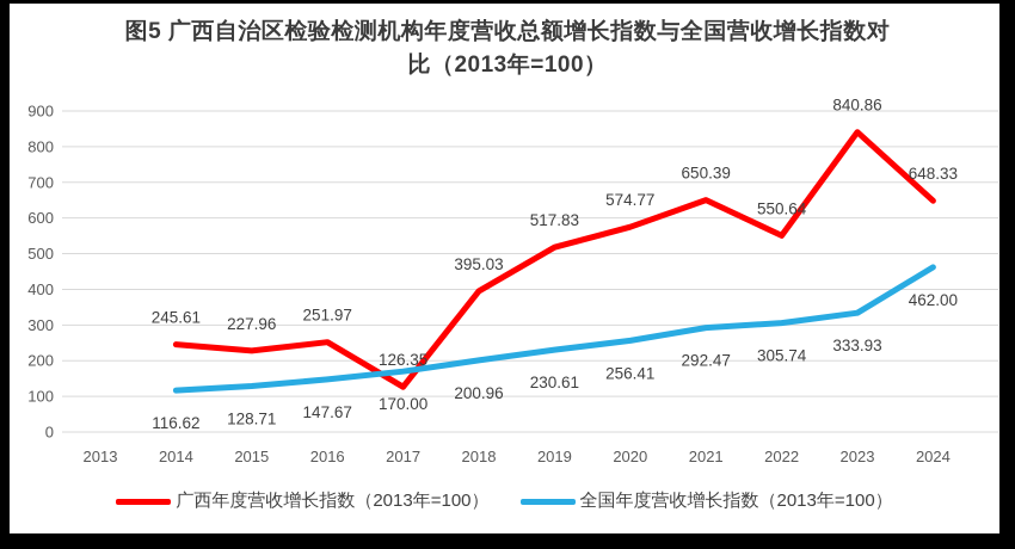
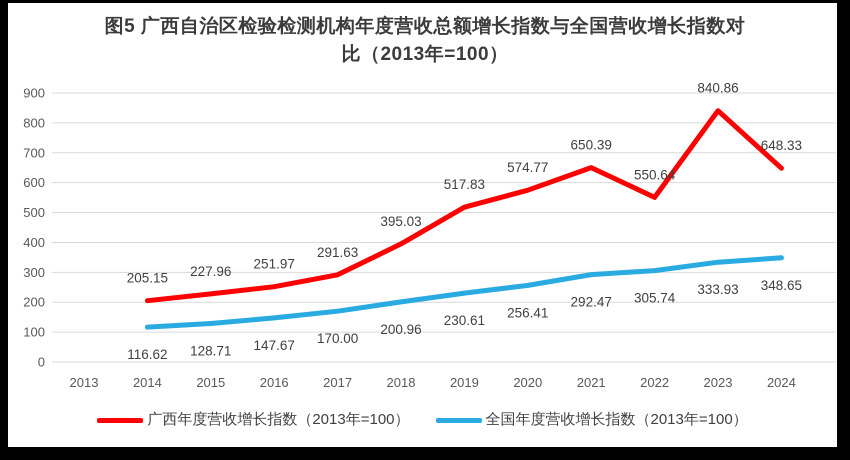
广西年度营收增长指数（2013年=100）/2014: 245.61 -> 205.15
广西年度营收增长指数（2013年=100）/2017: 126.35 -> 291.63
全国年度营收增长指数（2013年=100）/2024: 462.00 -> 348.65
